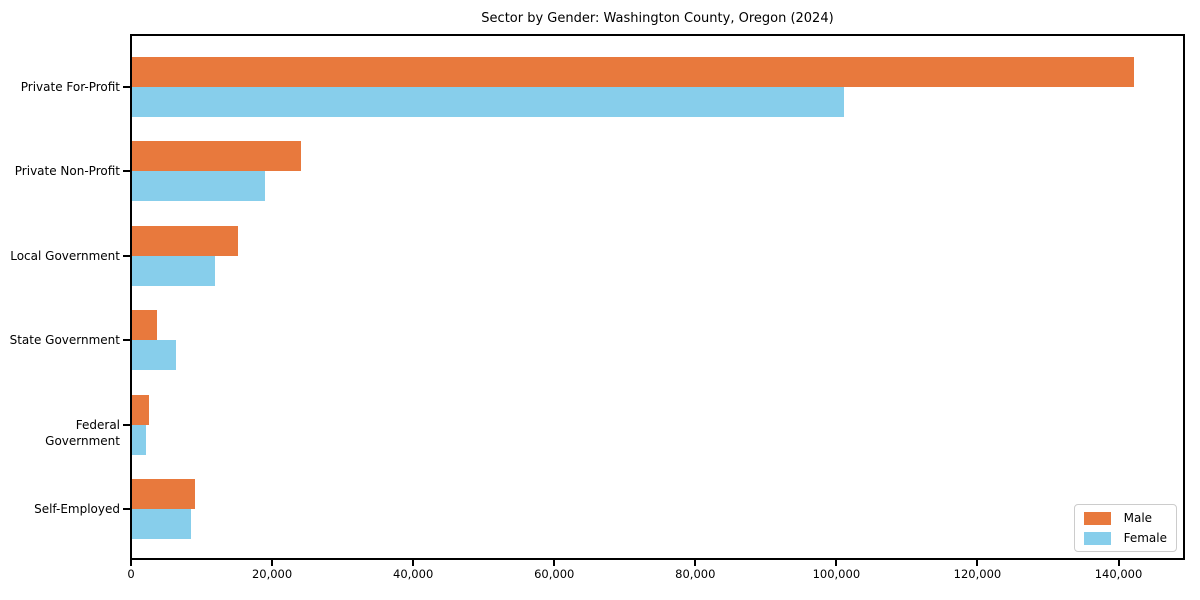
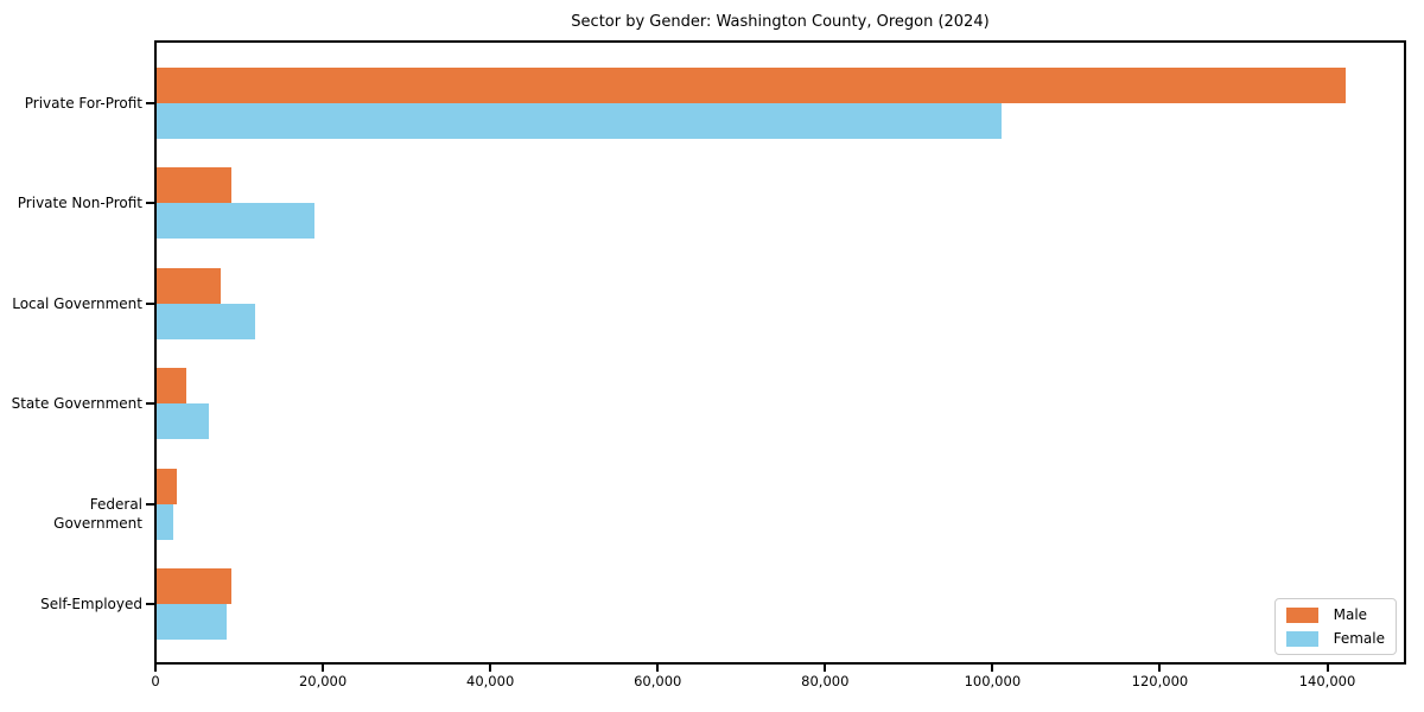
Male/Private Non-Profit: 24000 -> 9000
Male/Local Government: 15000 -> 8000
